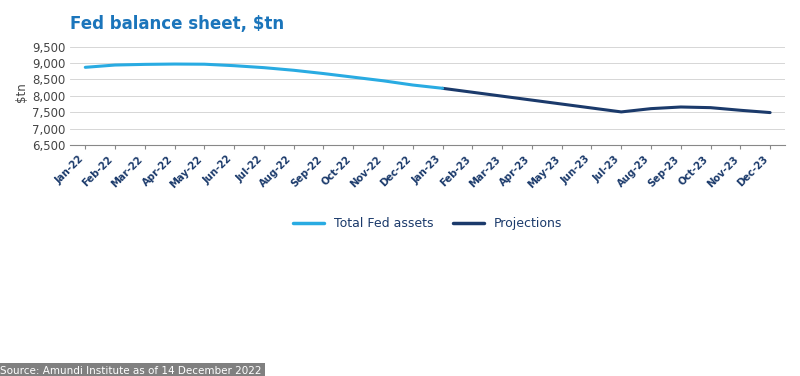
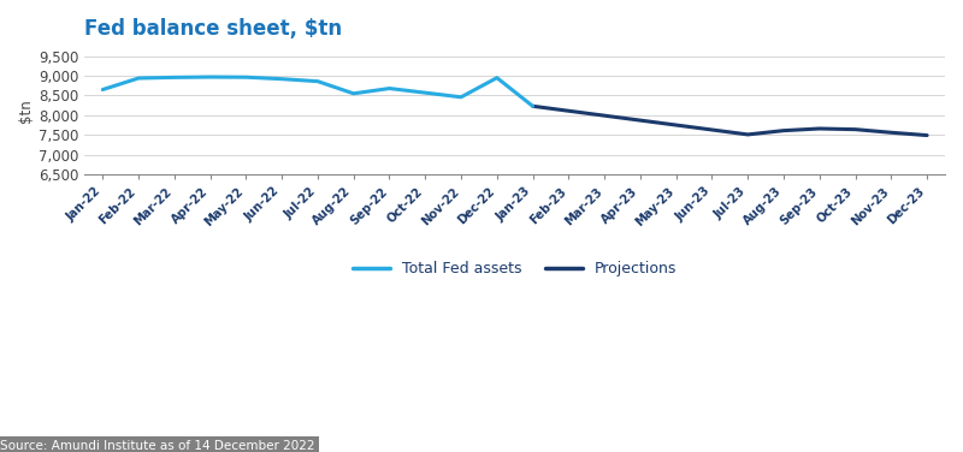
Total Fed assets/Jan-22: 8,870 -> 8,650
Total Fed assets/Aug-22: 8,780 -> 8,550
Total Fed assets/Dec-22: 8,330 -> 8,950
